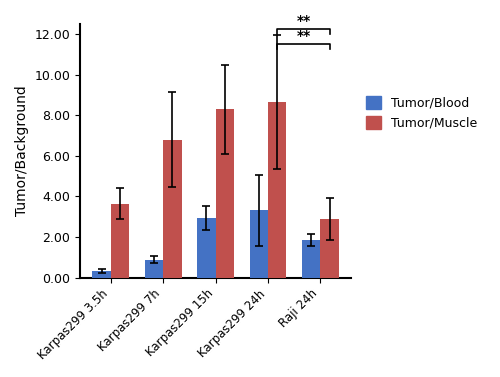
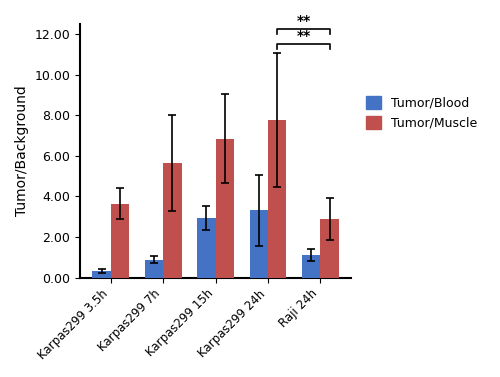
Tumor/Muscle/Karpas299 7h: 6.80 -> 5.65
Tumor/Muscle/Karpas299 15h: 8.30 -> 6.85
Tumor/Muscle/Karpas299 24h: 8.65 -> 7.78
Tumor/Blood/Raji 24h: 1.85 -> 1.12
